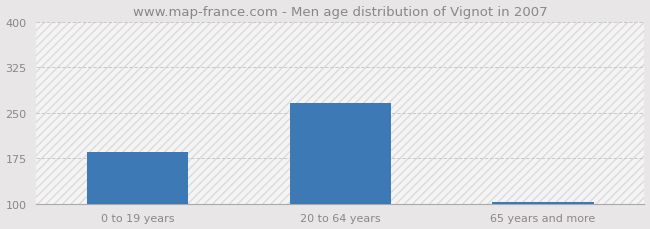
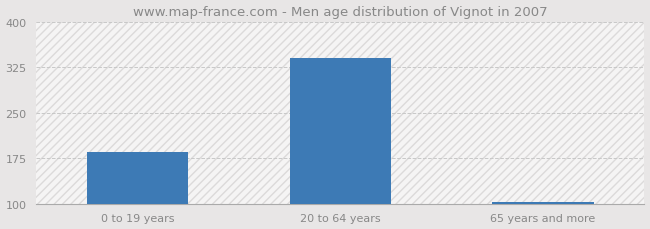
20 to 64 years: 266 -> 340
